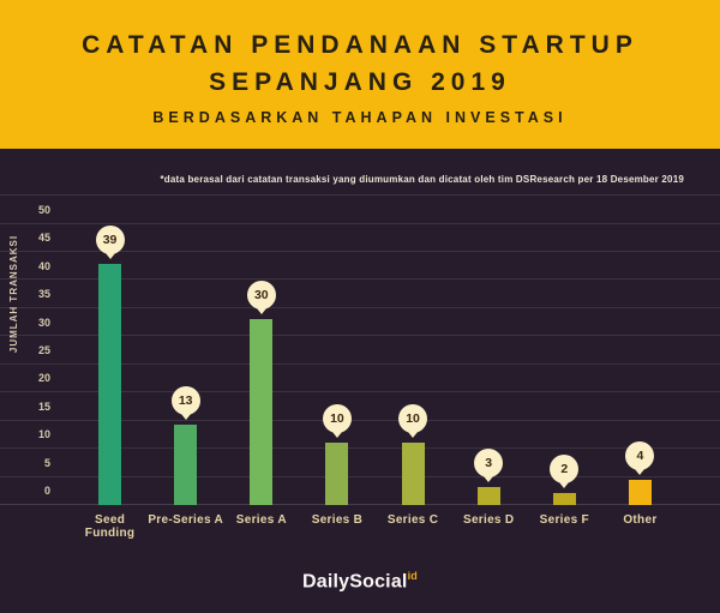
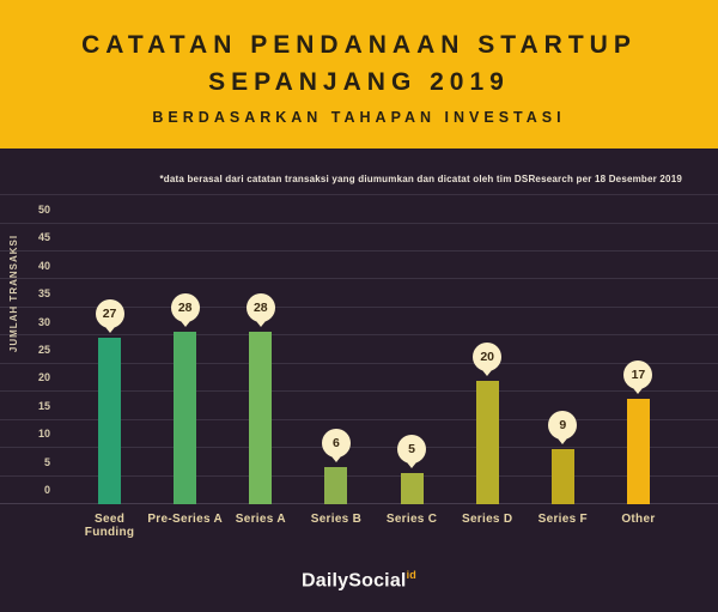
Seed Funding: 39 -> 27
Pre-Series A: 13 -> 28
Series A: 30 -> 28
Series B: 10 -> 6
Series C: 10 -> 5
Series D: 3 -> 20
Series F: 2 -> 9
Other: 4 -> 17
